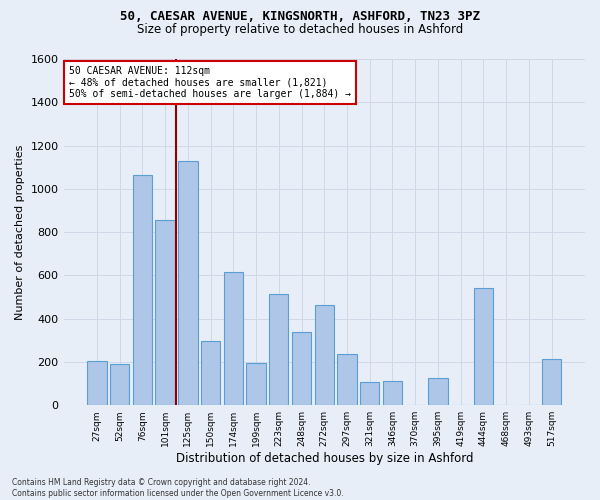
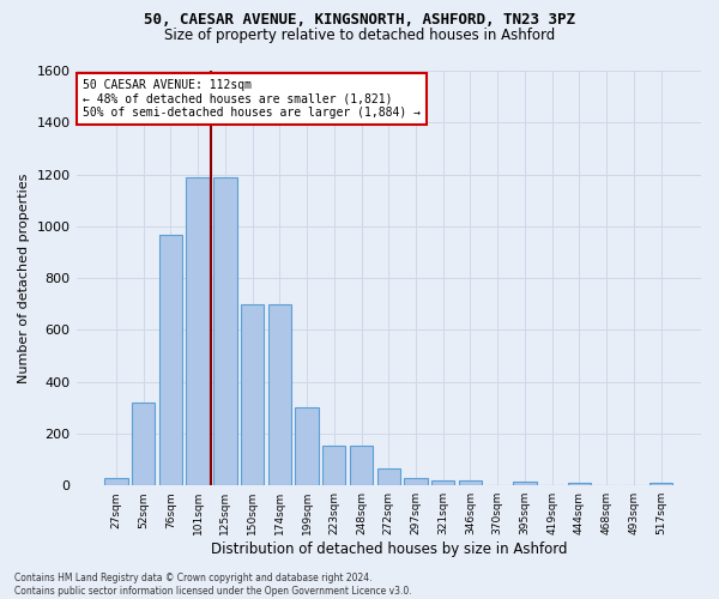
27sqm: 205 -> 30
52sqm: 190 -> 320
76sqm: 1065 -> 965
101sqm: 855 -> 1190
125sqm: 1130 -> 1190
150sqm: 295 -> 700
174sqm: 615 -> 700
199sqm: 195 -> 300
223sqm: 515 -> 155
248sqm: 340 -> 155
272sqm: 465 -> 65
297sqm: 235 -> 30
321sqm: 105 -> 20
346sqm: 110 -> 20
395sqm: 125 -> 15
444sqm: 540 -> 10
517sqm: 215 -> 10
